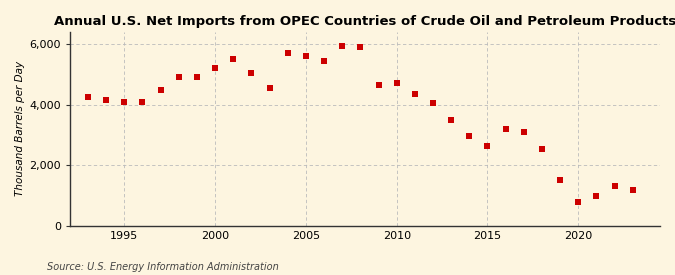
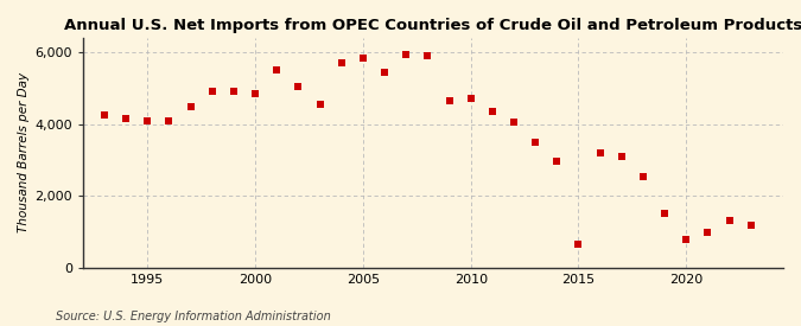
2000: 5,200 -> 4,850
2005: 5,600 -> 5,850
2015: 2,650 -> 650
